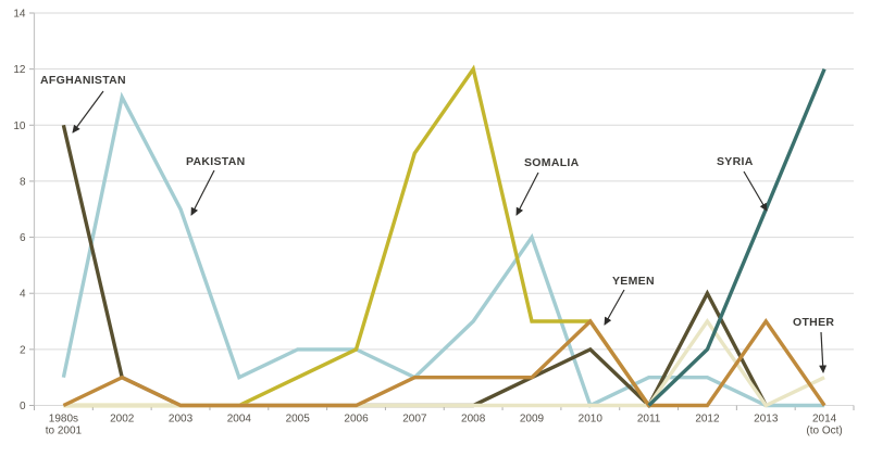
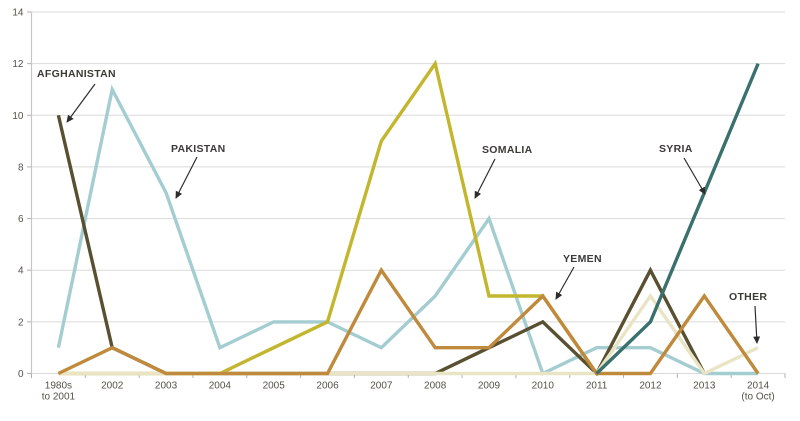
YEMEN/2007: 1 -> 4
